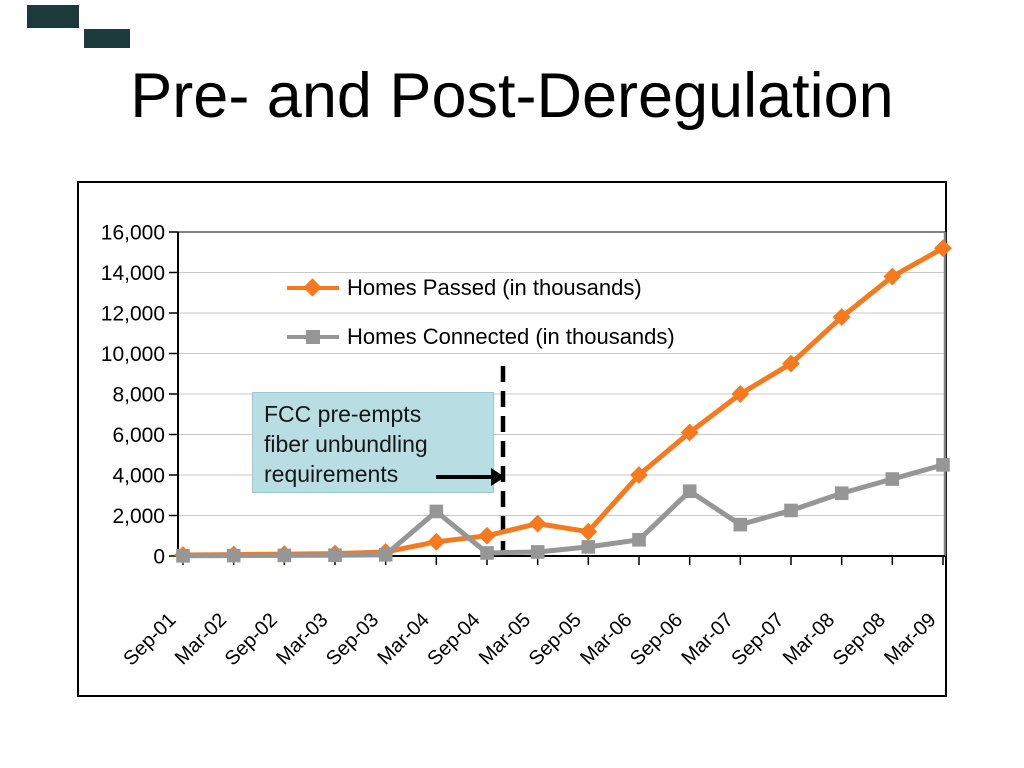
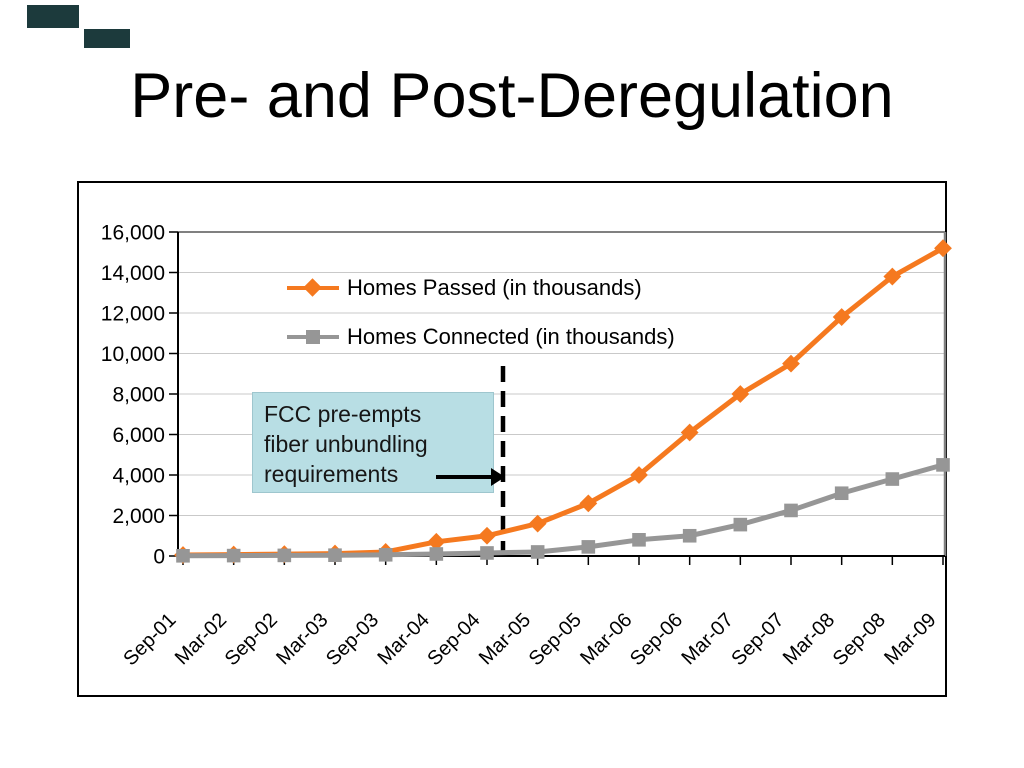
Homes Connected (in thousands)/Mar-04: 2200 -> 100
Homes Passed (in thousands)/Sep-05: 1200 -> 2600
Homes Connected (in thousands)/Sep-06: 3200 -> 1000
